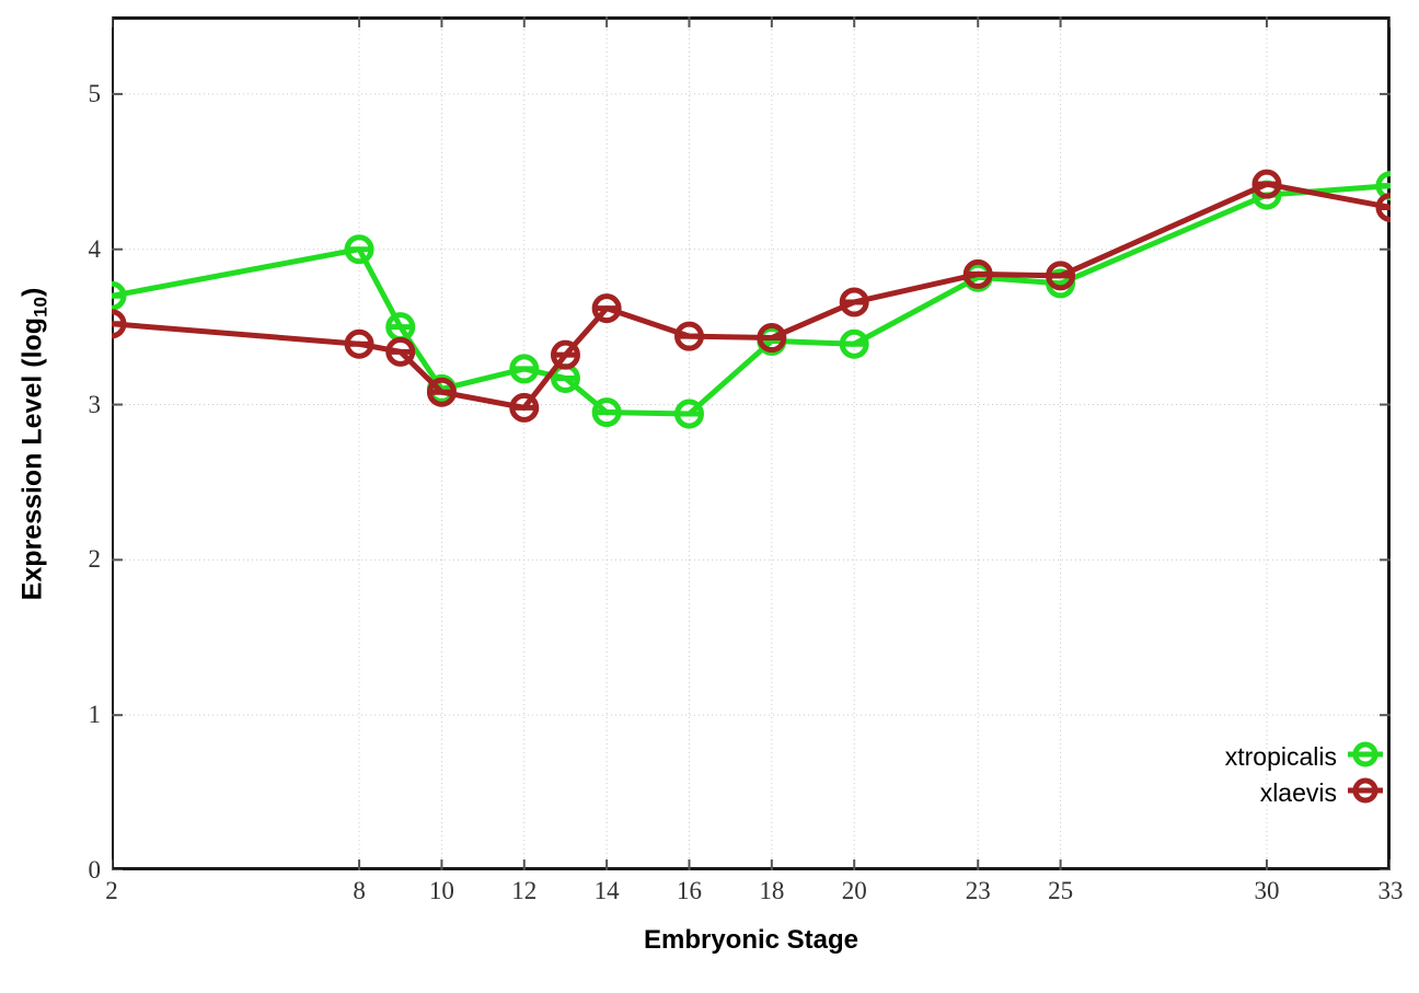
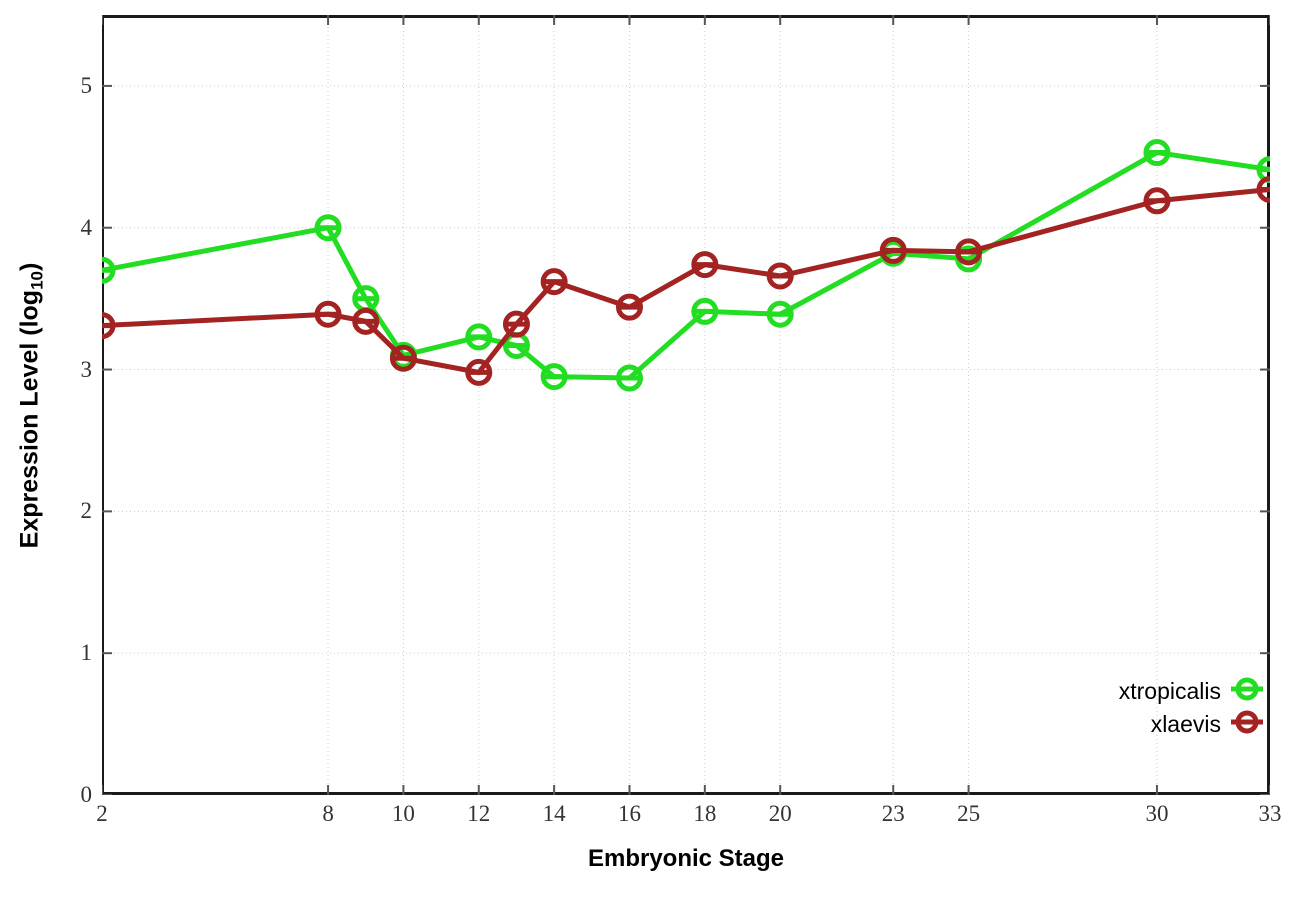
xlaevis/2: 3.52 -> 3.31
xlaevis/18: 3.43 -> 3.74
xtropicalis/30: 4.35 -> 4.53
xlaevis/30: 4.42 -> 4.19
